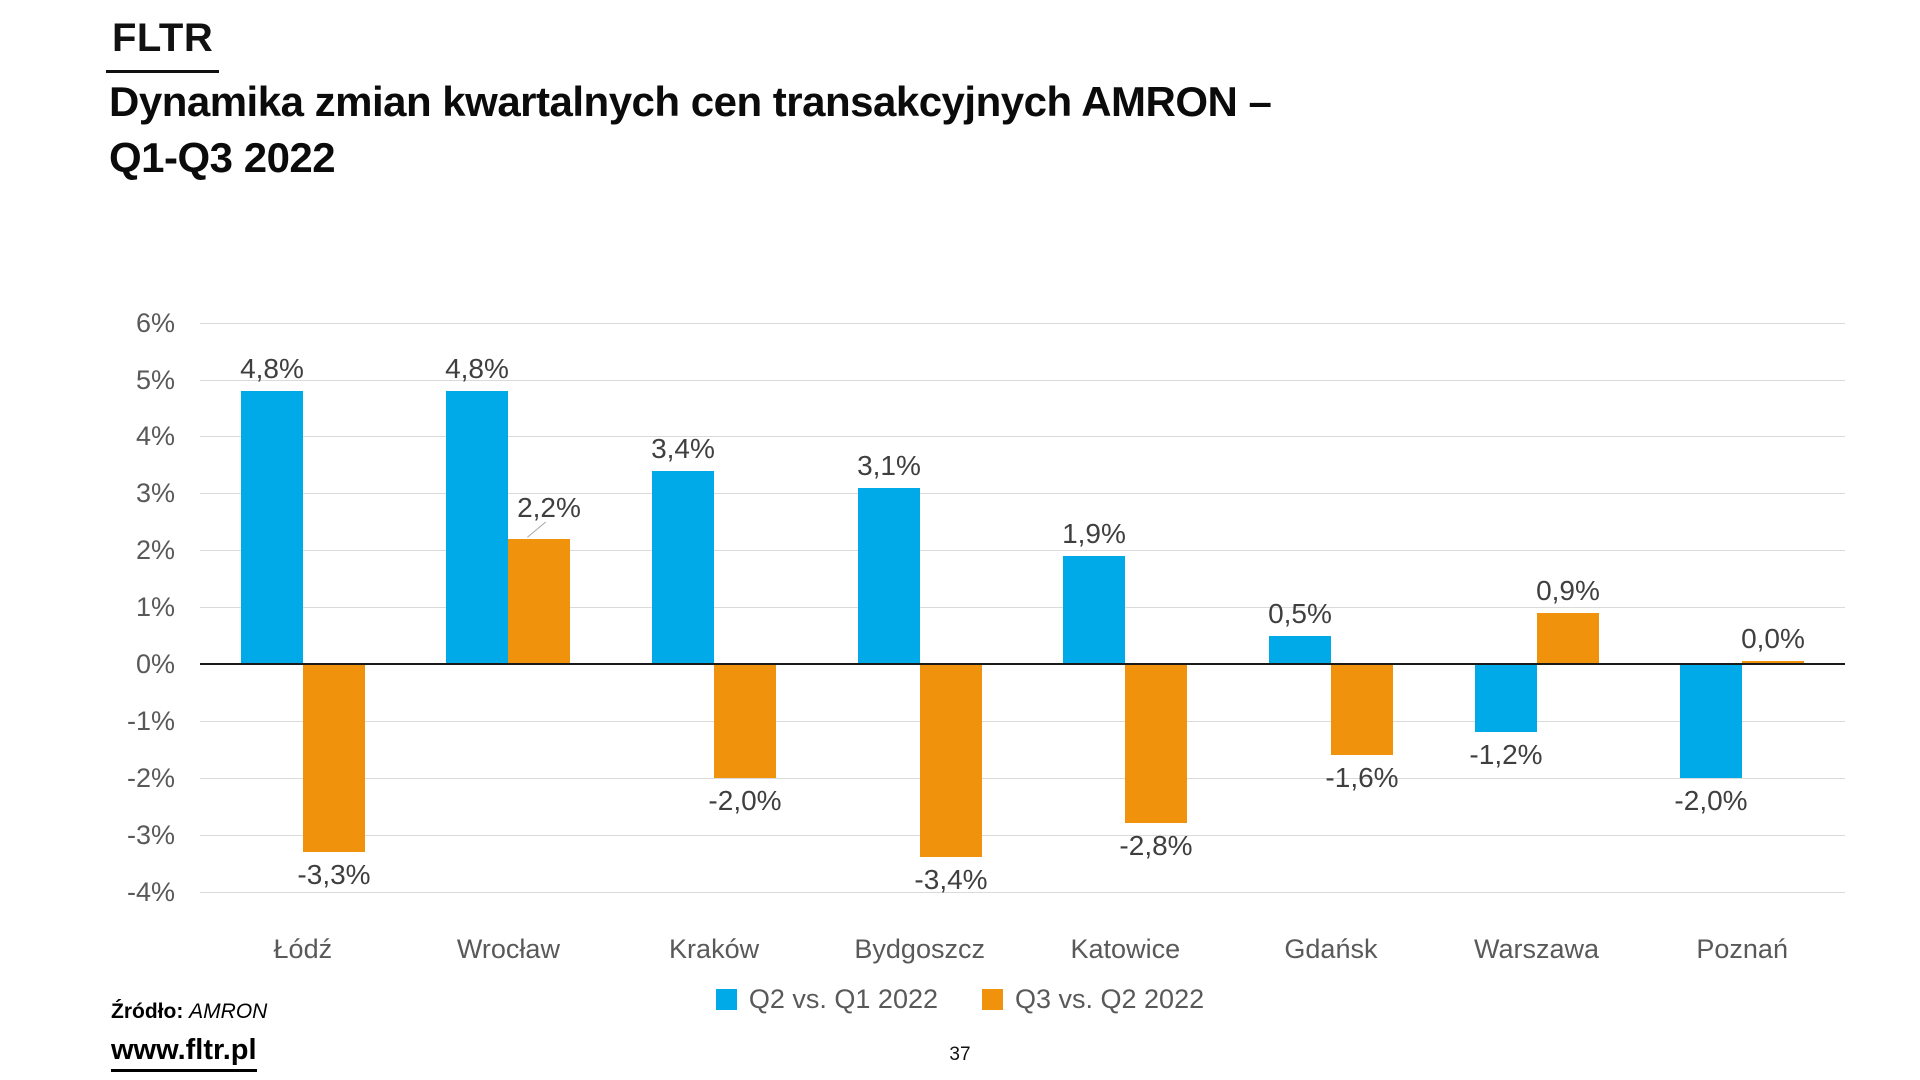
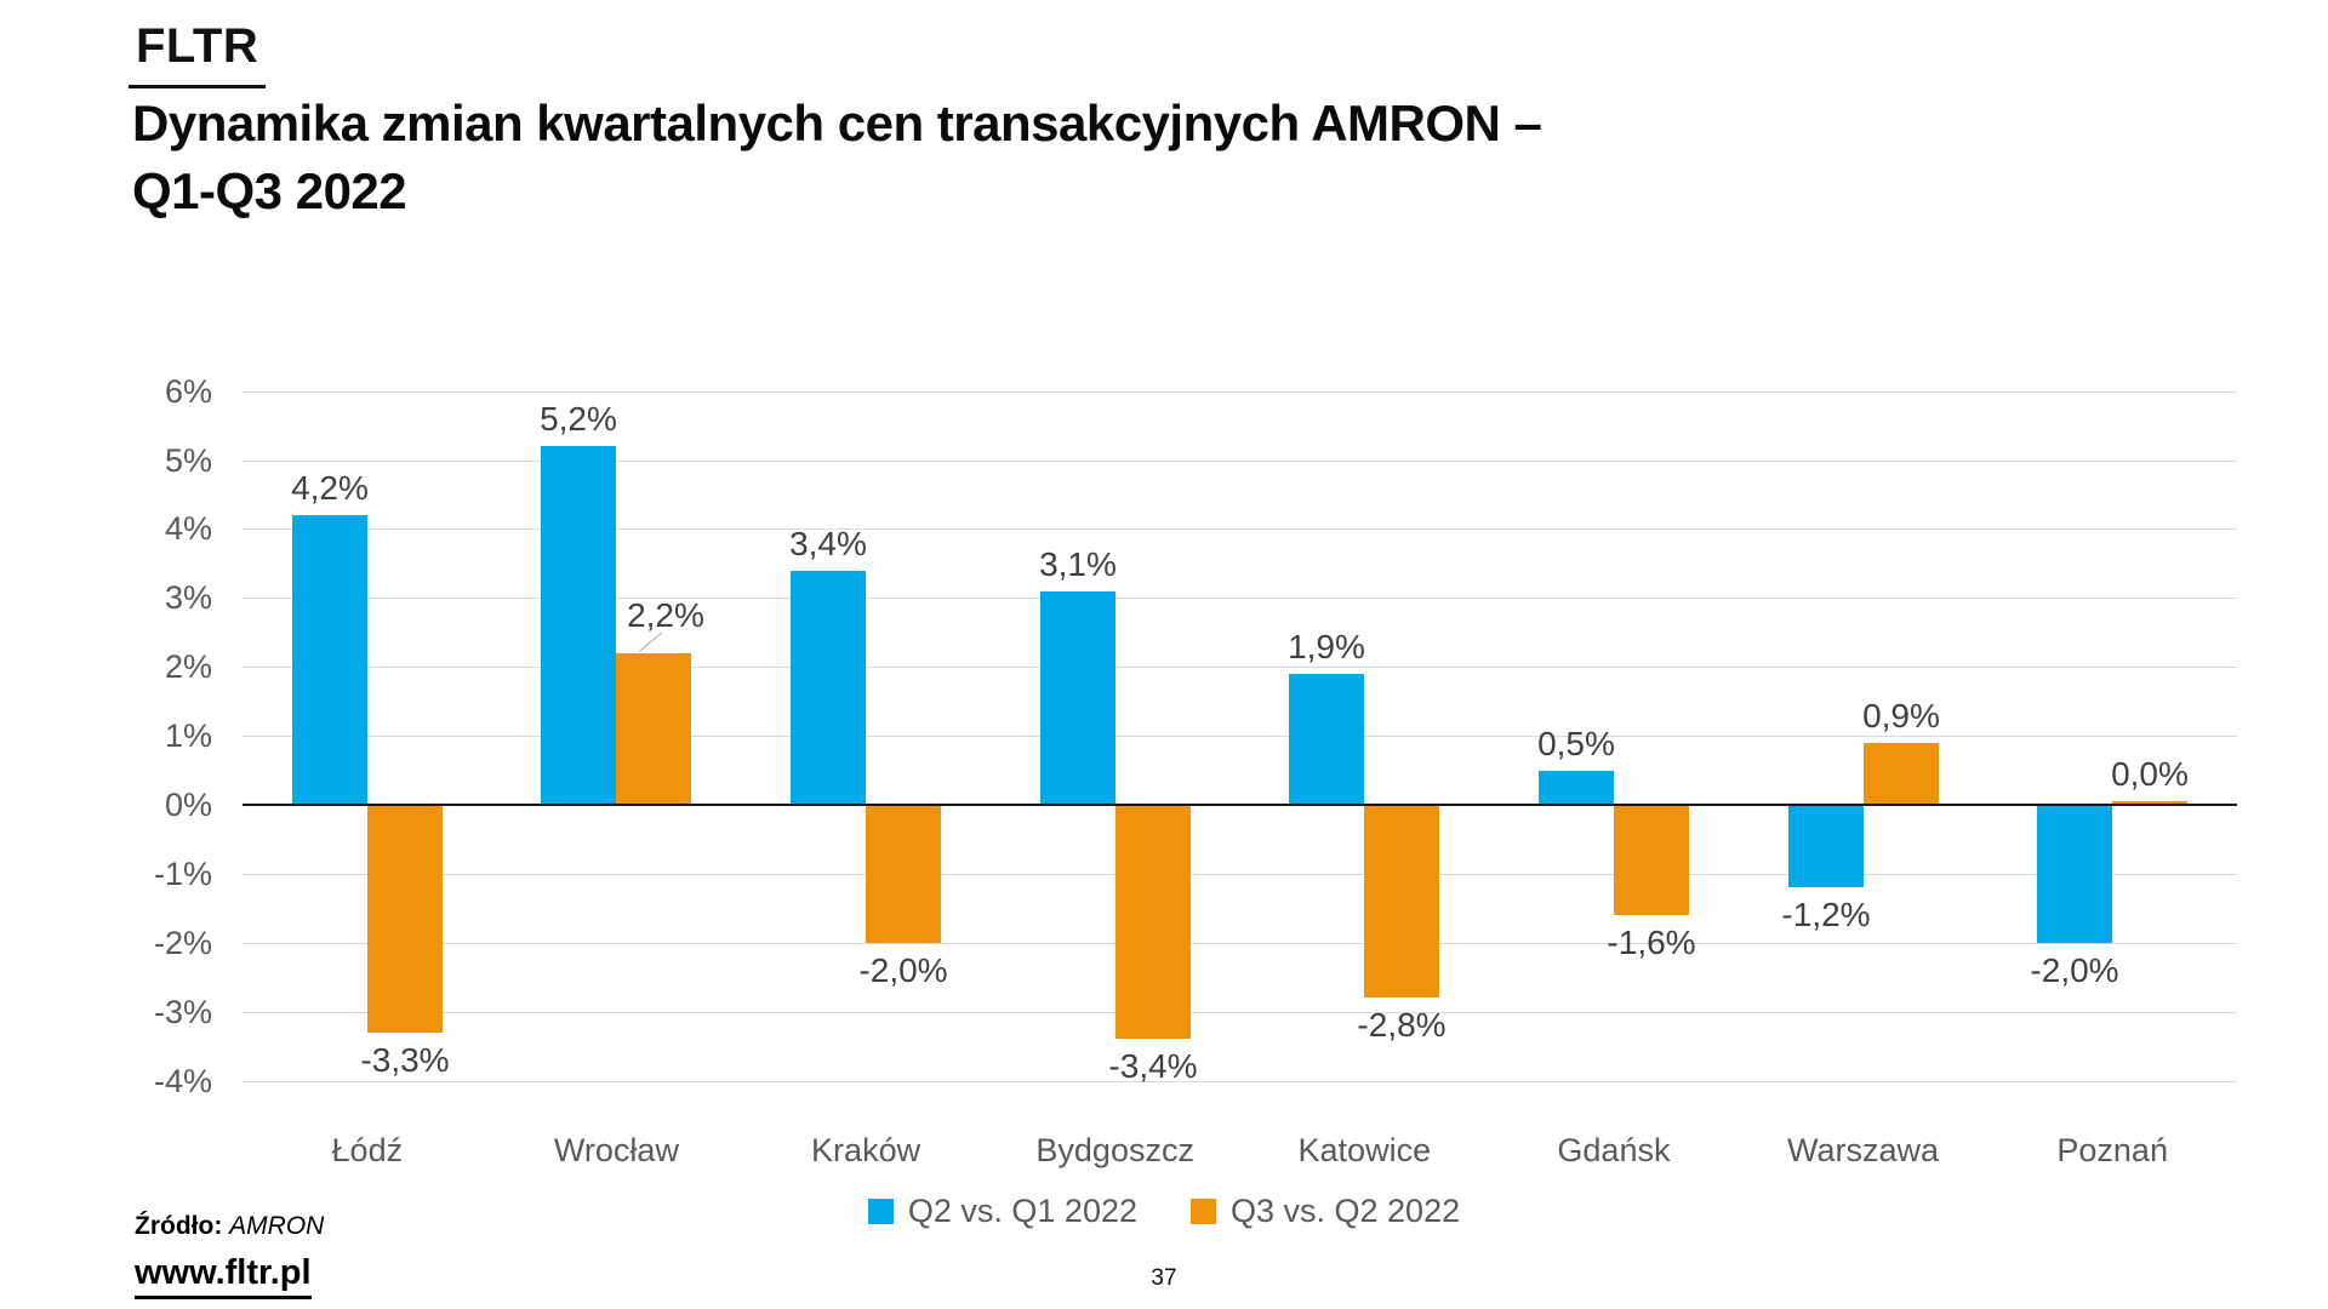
Q2 vs. Q1 2022/Łódź: 4,8% -> 4,2%
Q2 vs. Q1 2022/Wrocław: 4,8% -> 5,2%
